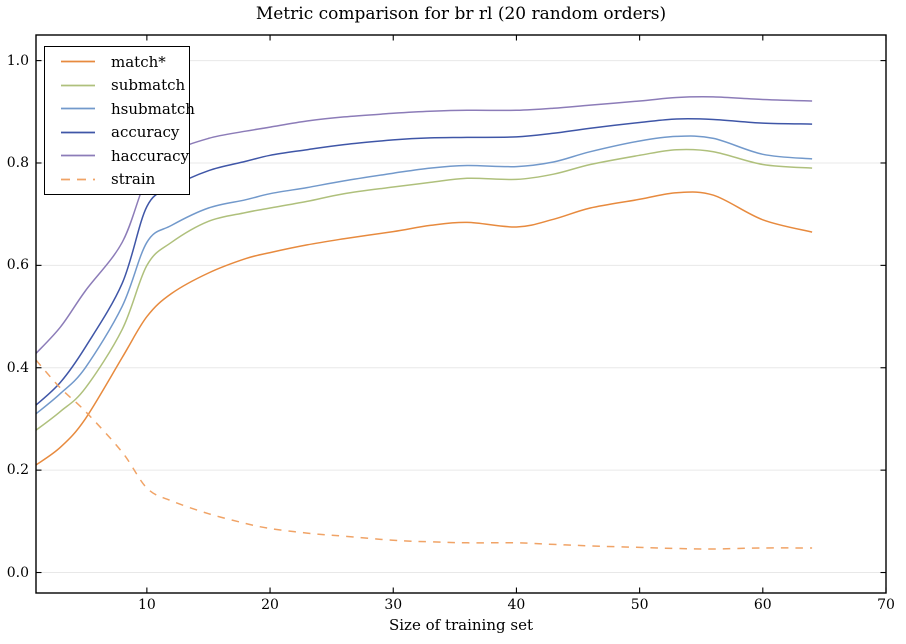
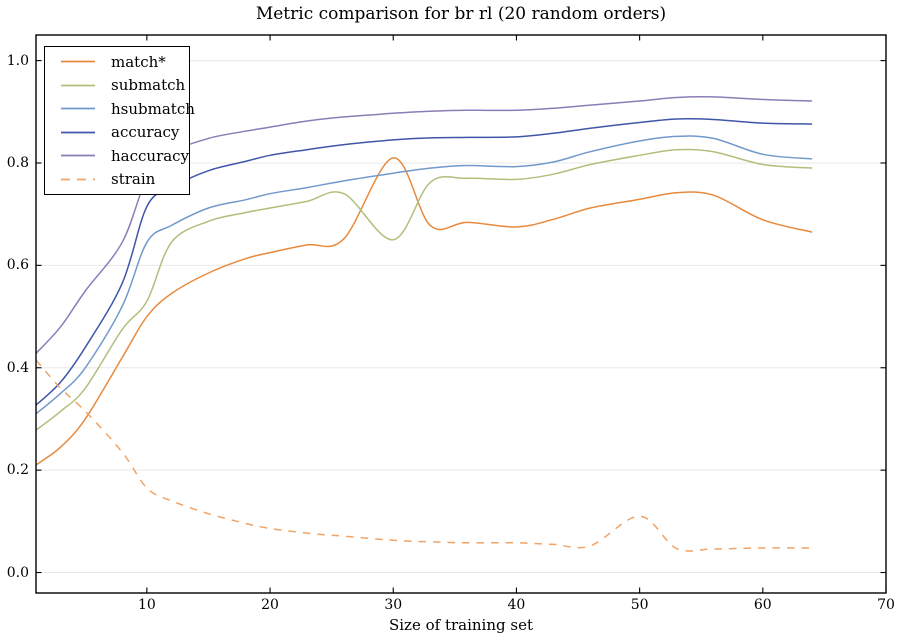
submatch/10: 0.60 -> 0.53
match*/30: 0.67 -> 0.81
submatch/30: 0.75 -> 0.65
strain/50: 0.05 -> 0.11
